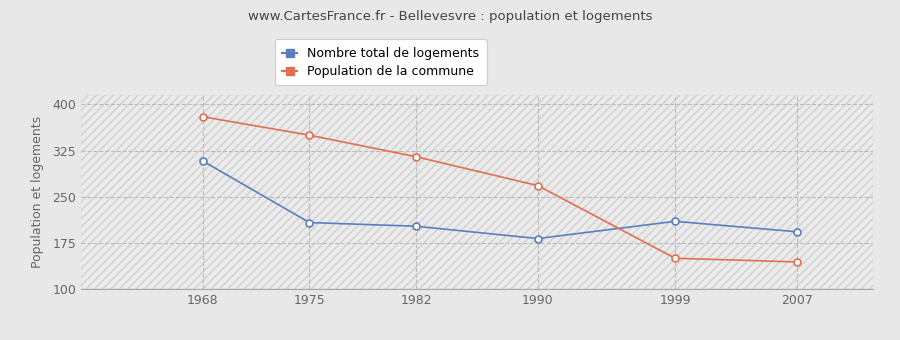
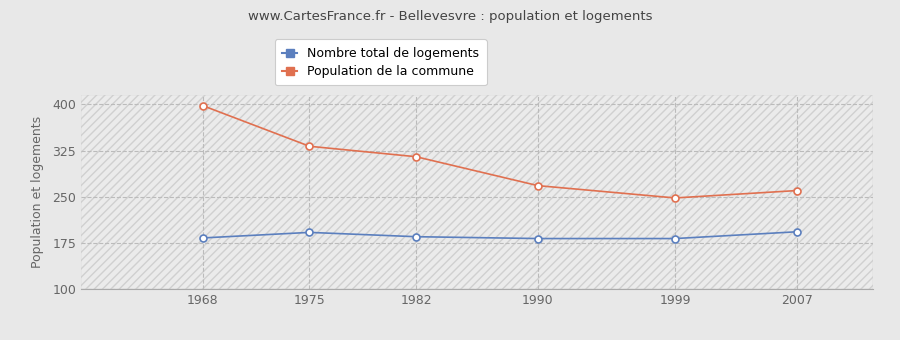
Nombre total de logements/1968: 308 -> 183
Population de la commune/1968: 380 -> 398
Nombre total de logements/1975: 208 -> 192
Population de la commune/1975: 350 -> 332
Nombre total de logements/1982: 202 -> 185
Nombre total de logements/1999: 210 -> 182
Population de la commune/1999: 150 -> 248
Population de la commune/2007: 144 -> 260
